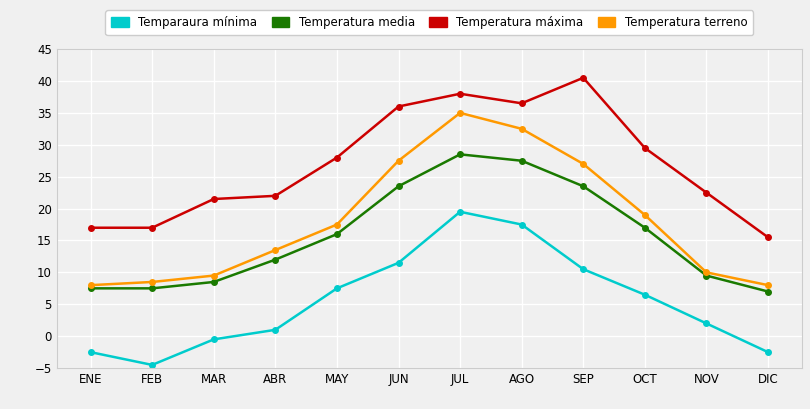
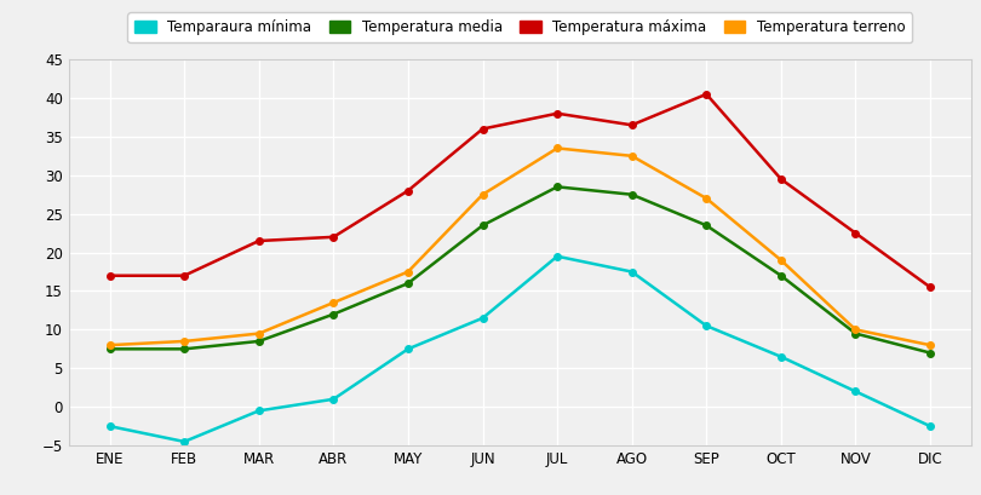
Temperatura terreno/JUL: 35.0 -> 33.5
